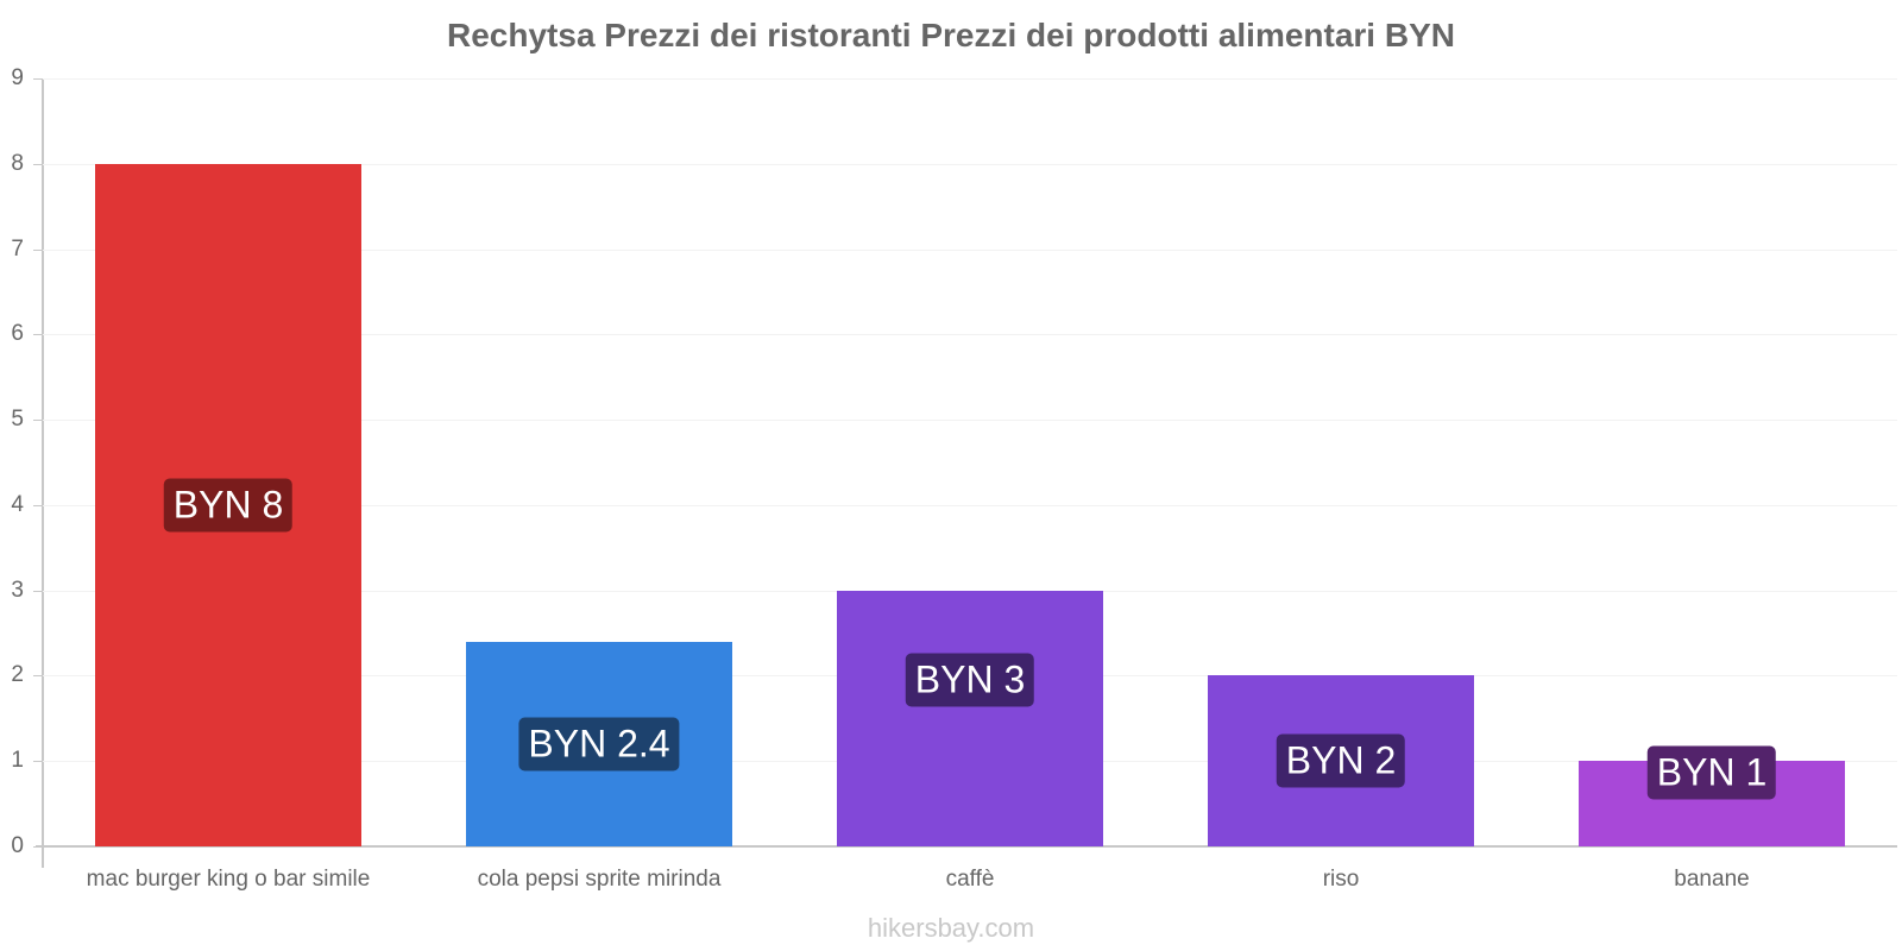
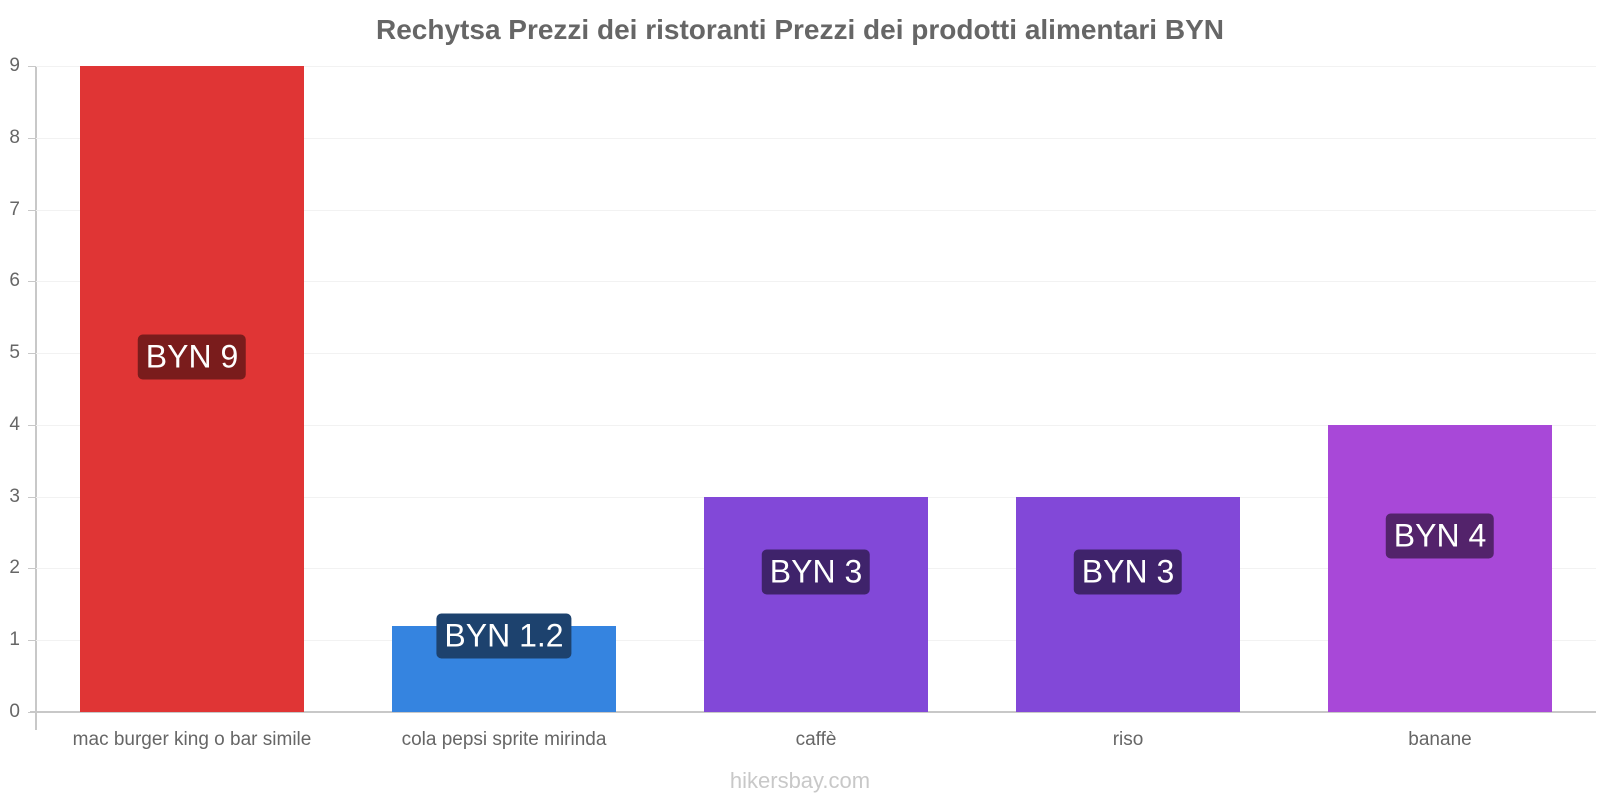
mac burger king o bar simile: 8 -> 9
cola pepsi sprite mirinda: 2.4 -> 1.2
riso: 2 -> 3
banane: 1 -> 4
